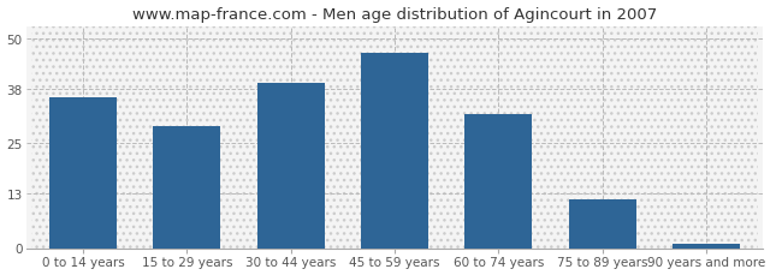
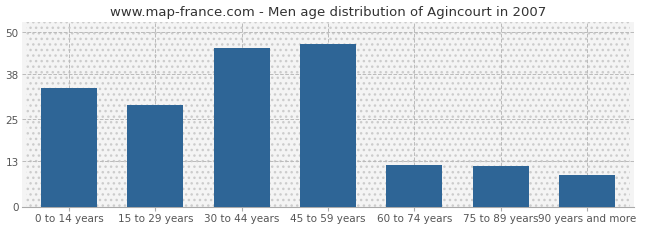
0 to 14 years: 36.0 -> 34.0
30 to 44 years: 39.5 -> 45.5
60 to 74 years: 32.0 -> 12.0
90 years and more: 1.0 -> 9.0
